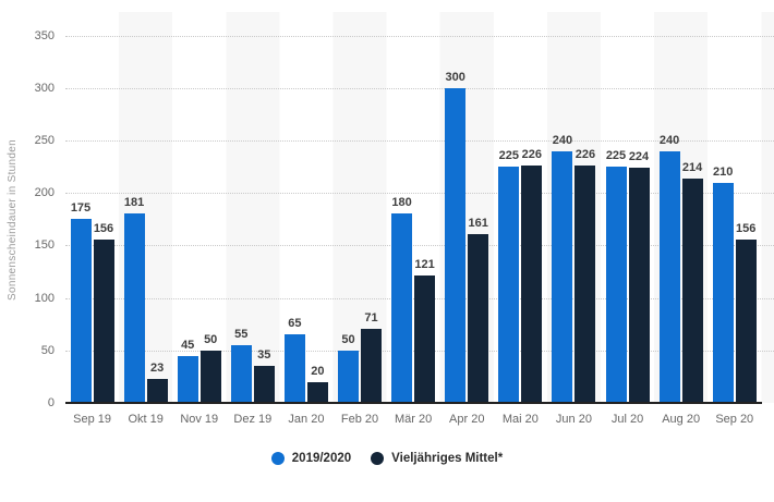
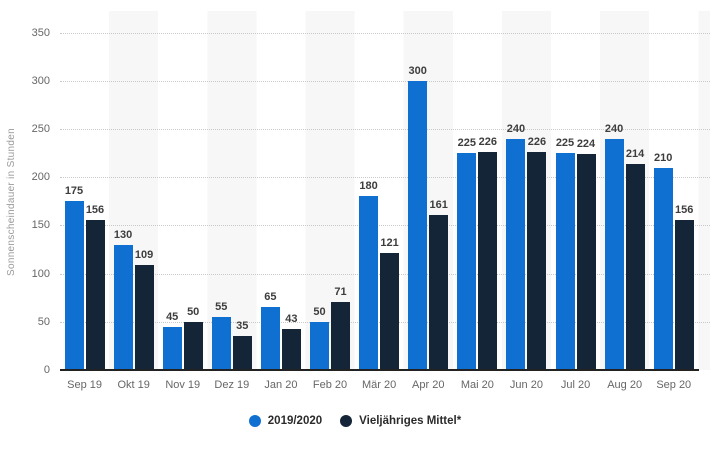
2019/2020/Okt 19: 181 -> 130
Vieljähriges Mittel*/Okt 19: 23 -> 109
Vieljähriges Mittel*/Jan 20: 20 -> 43
